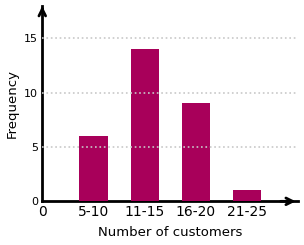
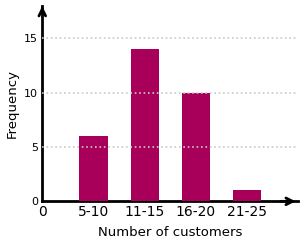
16-20: 9 -> 10
